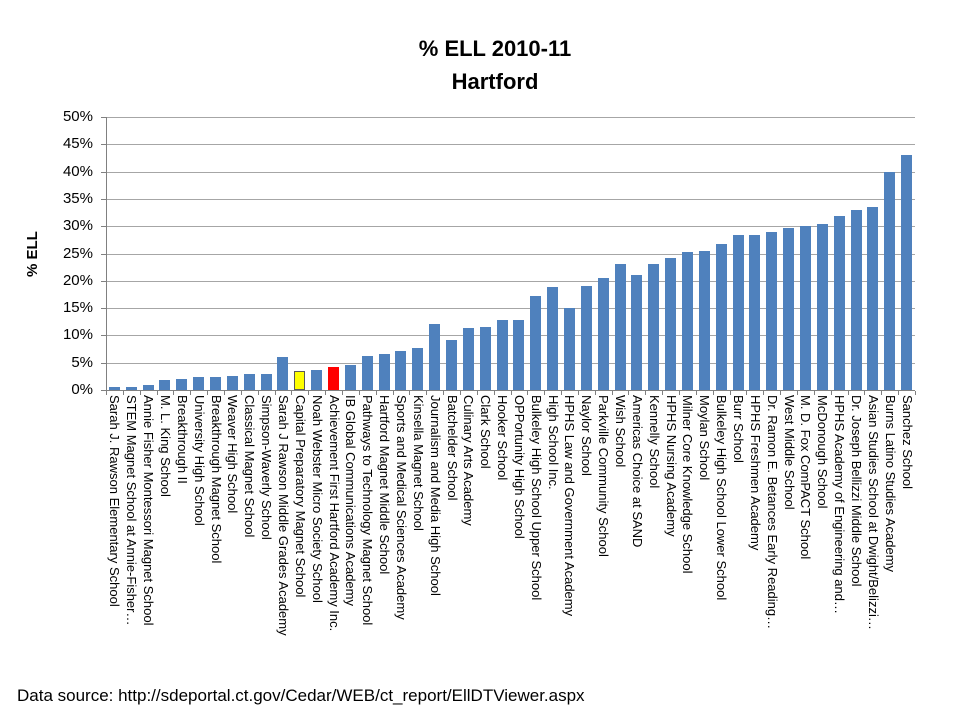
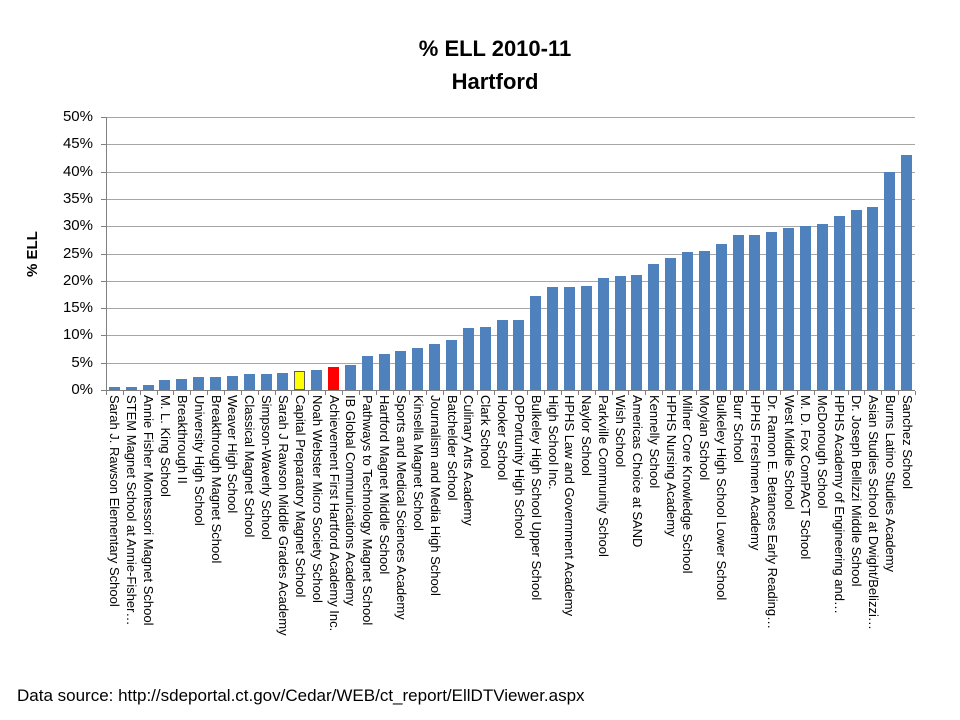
Sarah J Rawson Middle Grades Academy: 6% -> 3%
Journalism and Media High School: 12% -> 8%
HPHS Law and Government Academy: 15% -> 19%
Wish School: 23% -> 21%
